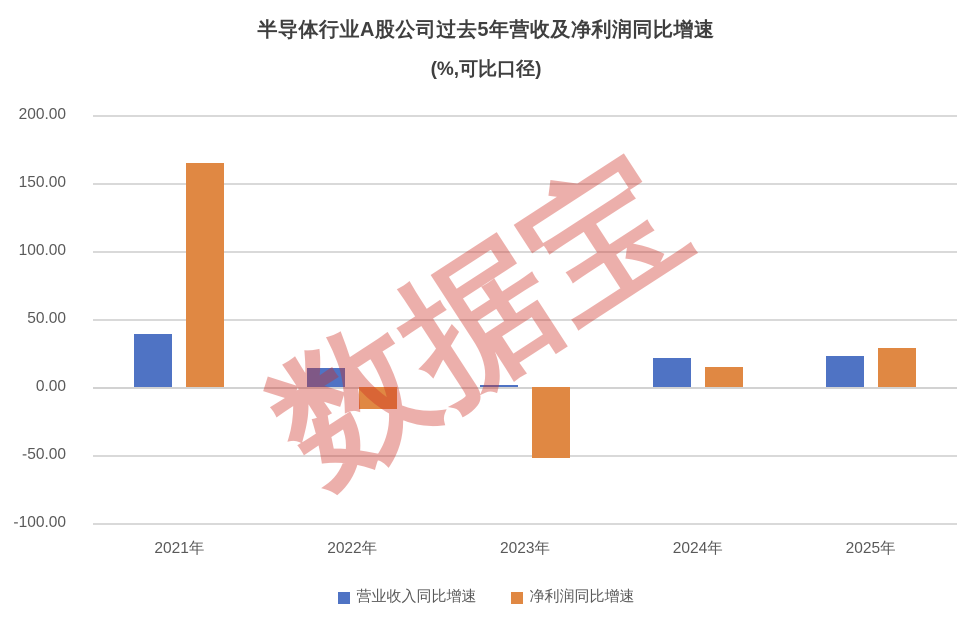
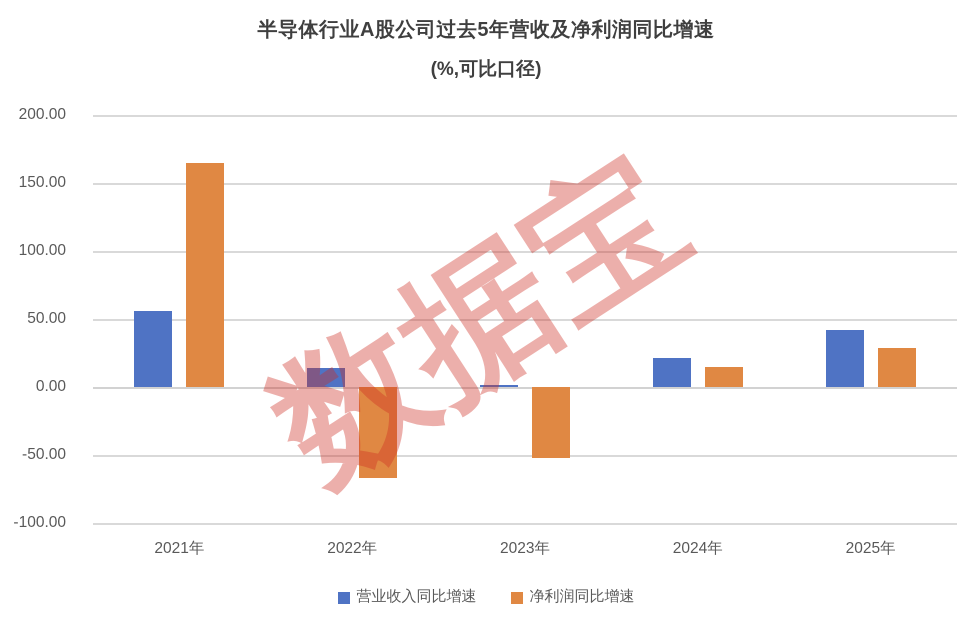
营业收入同比增速/2021年: 39 -> 56
净利润同比增速/2022年: -16 -> -67
营业收入同比增速/2025年: 23 -> 42
